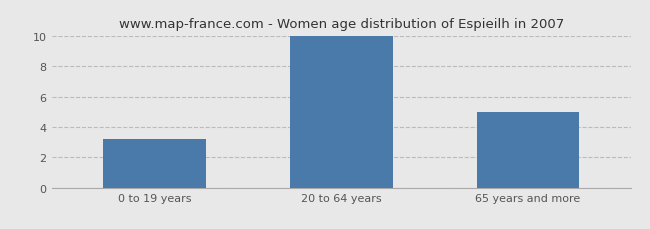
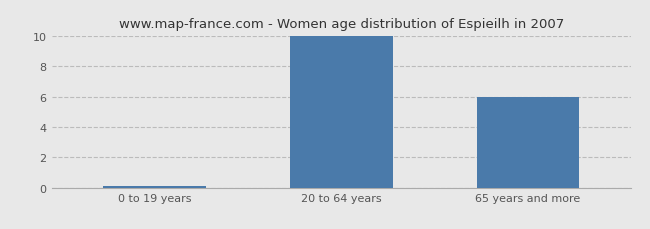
0 to 19 years: 3.2 -> 0.1
65 years and more: 5.0 -> 6.0
